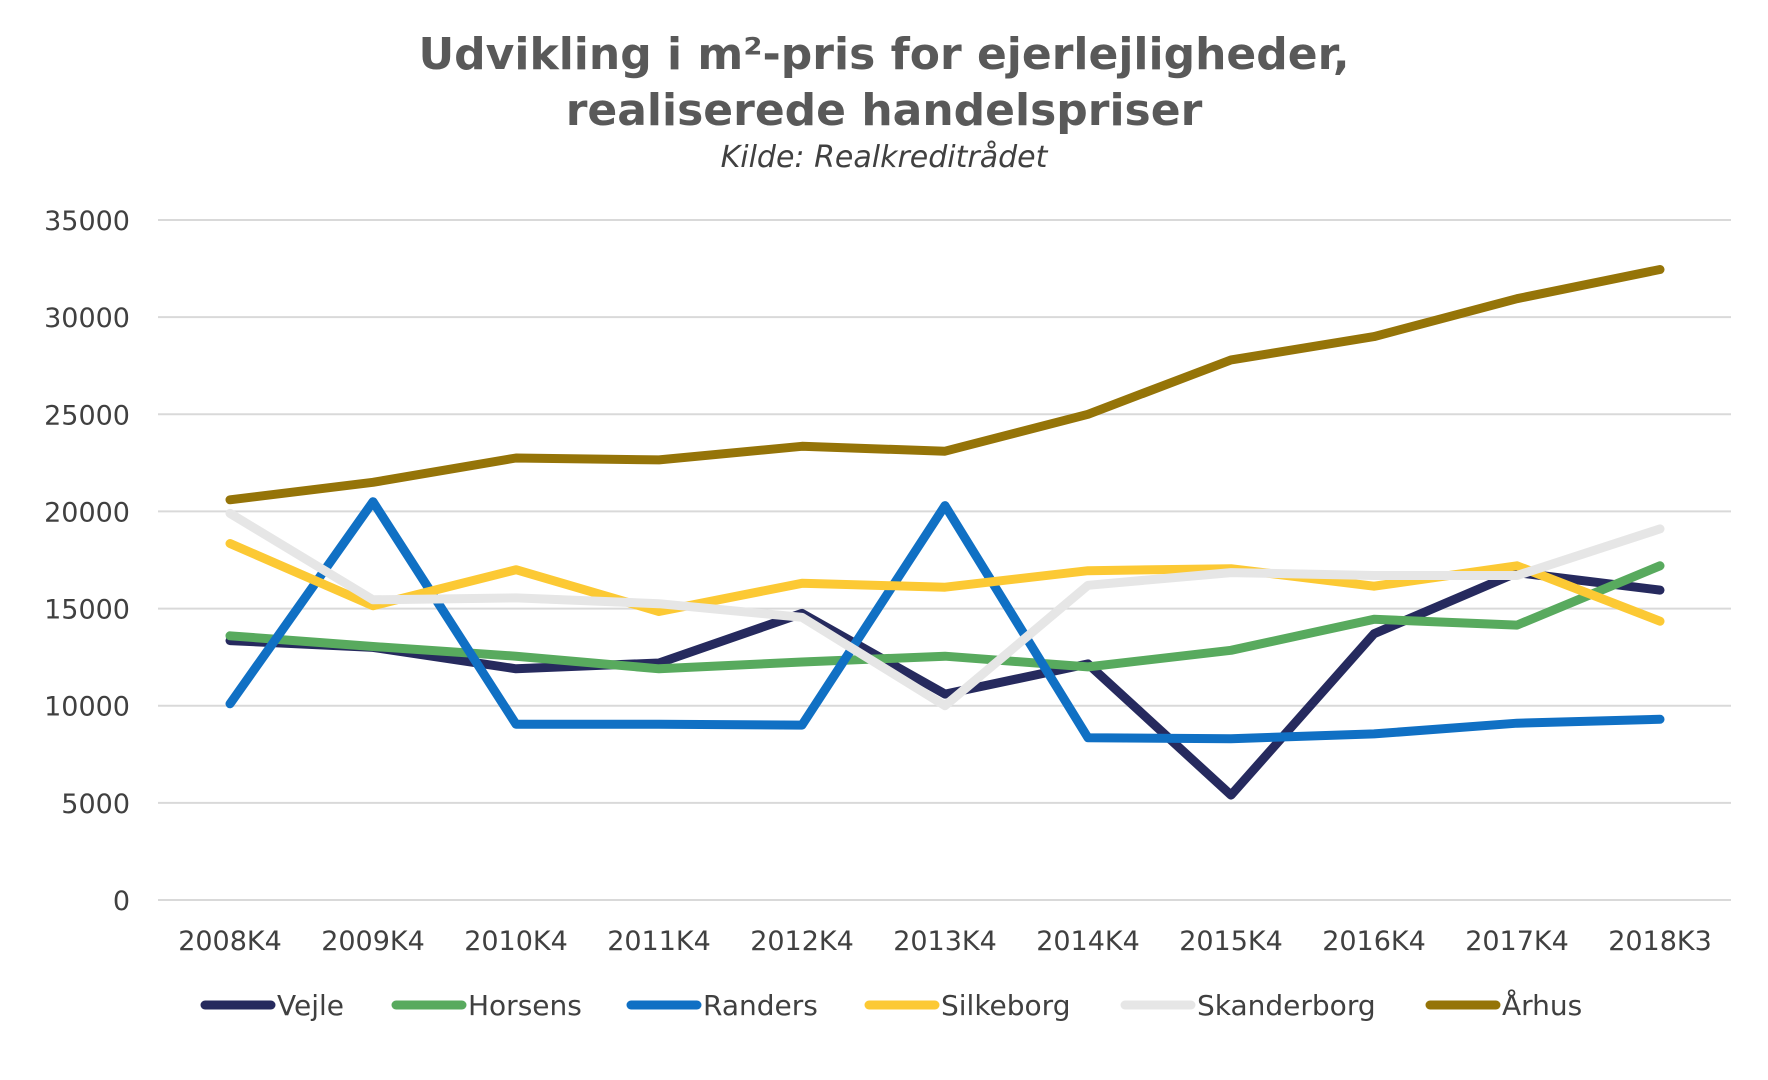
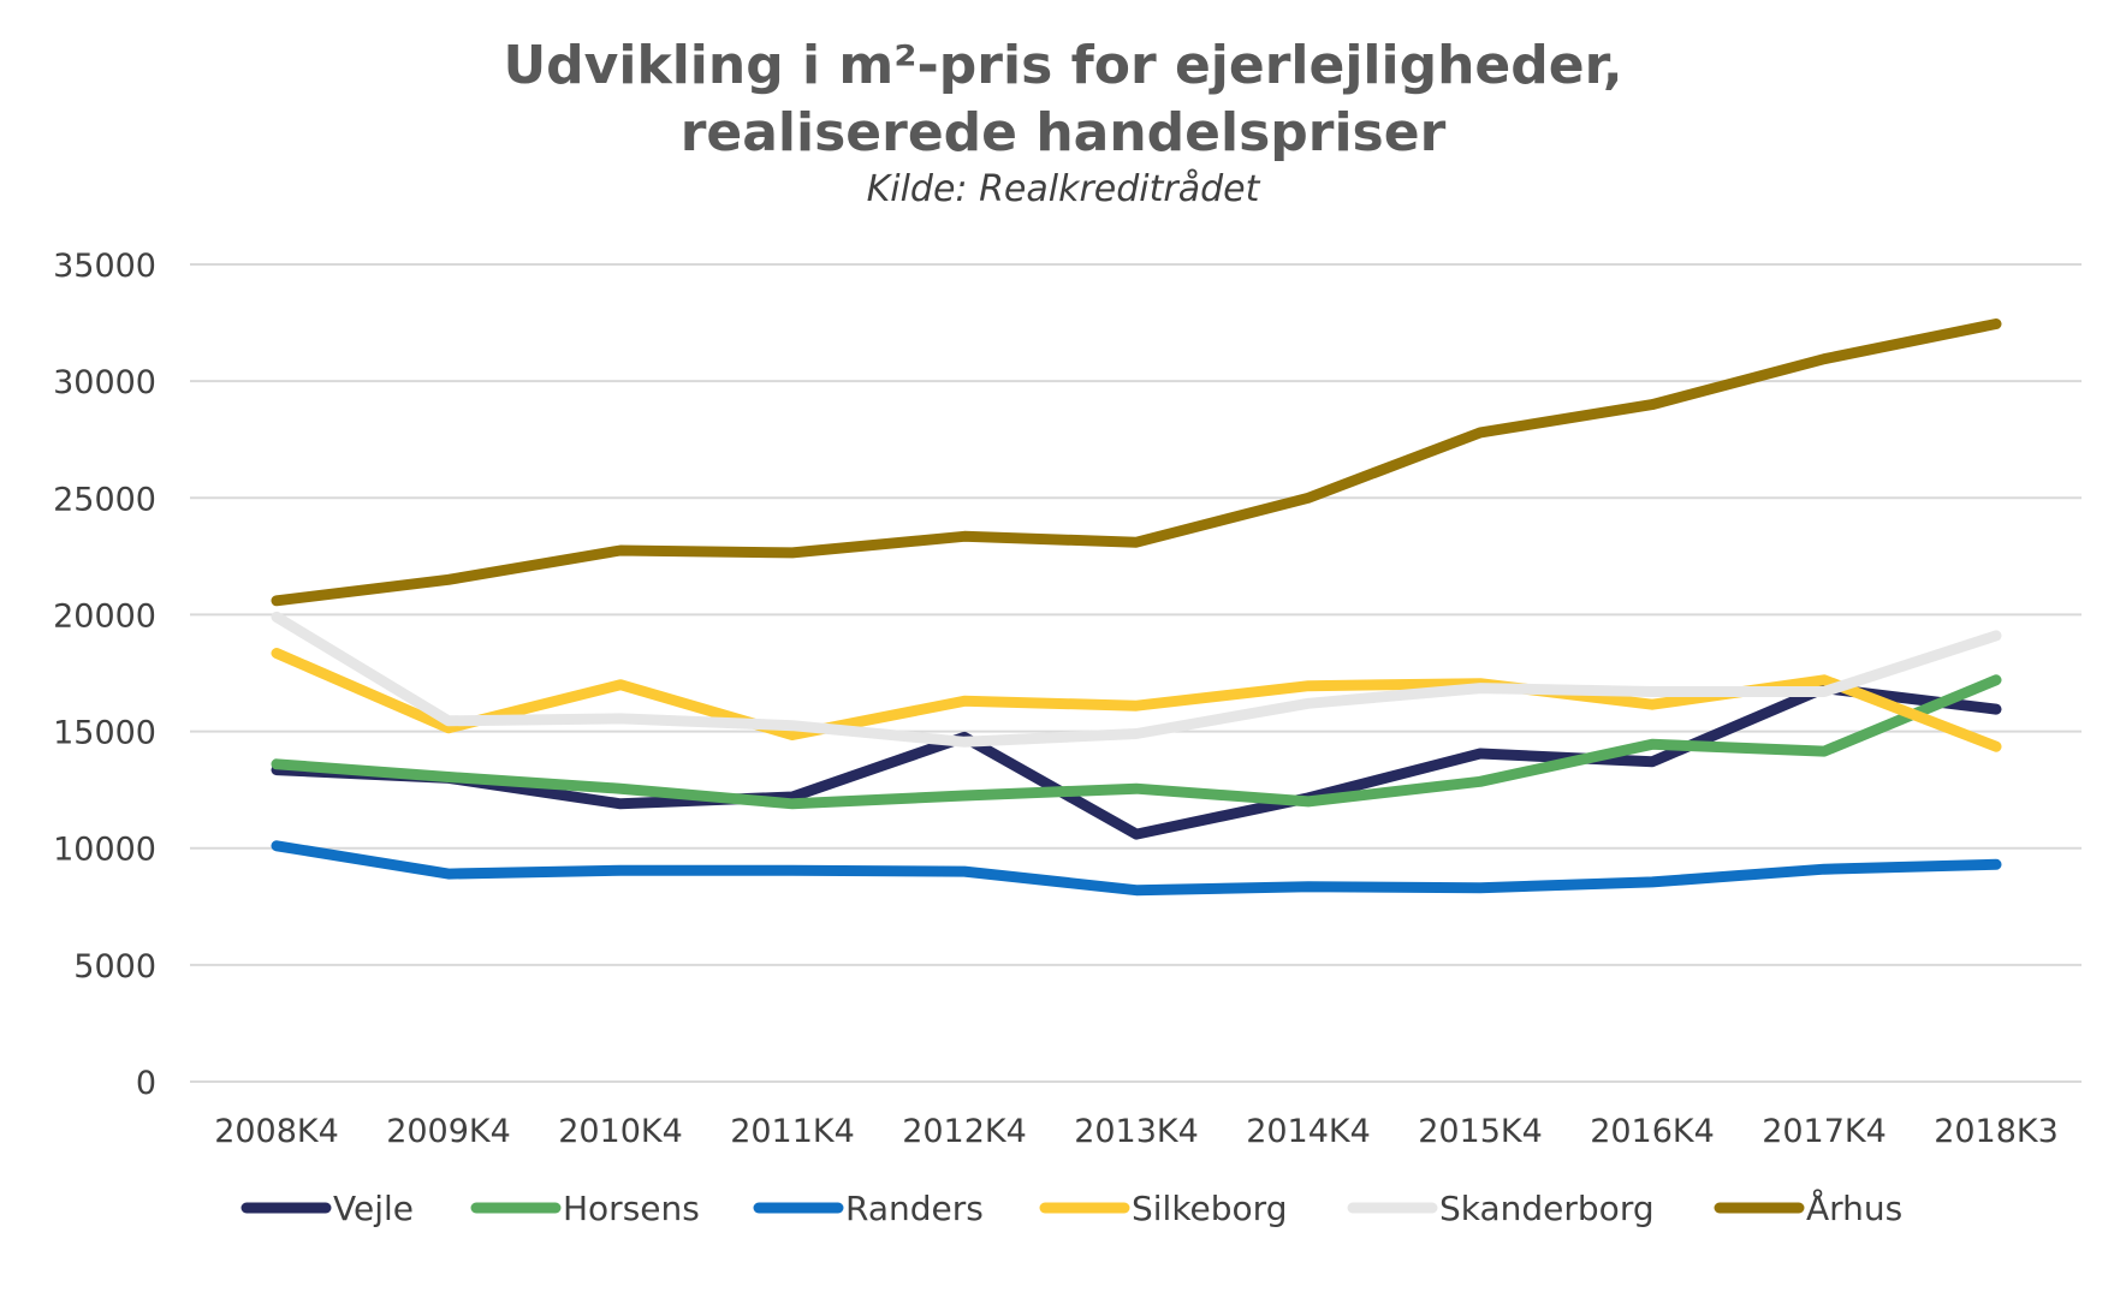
Randers/2009K4: 20500 -> 8900
Randers/2013K4: 20300 -> 8200
Skanderborg/2013K4: 10000 -> 14900
Vejle/2015K4: 5400 -> 14000
